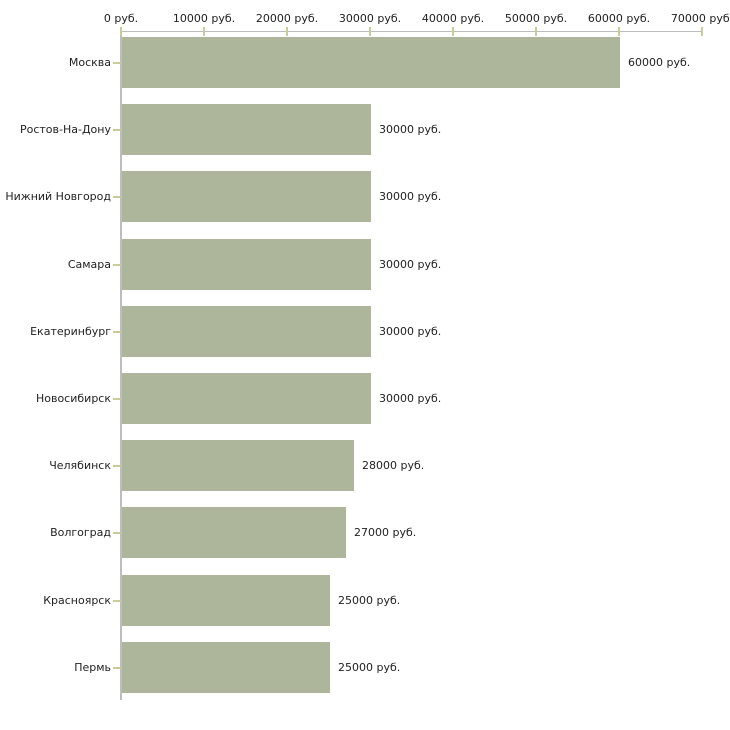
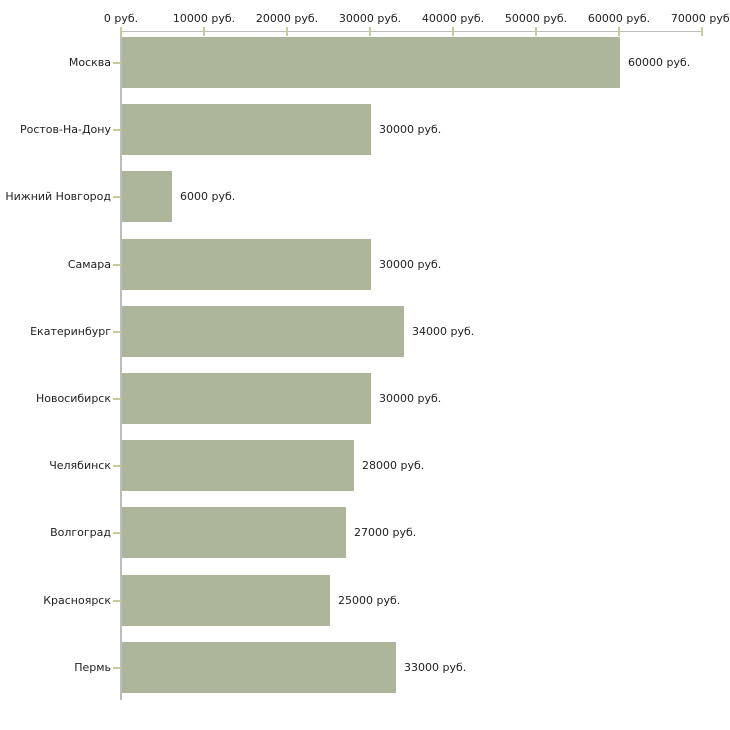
Нижний Новгород: 30000 -> 6000
Екатеринбург: 30000 -> 34000
Пермь: 25000 -> 33000
